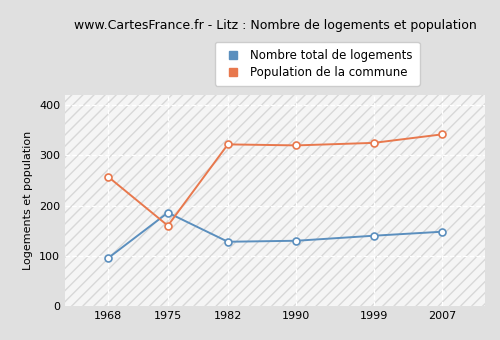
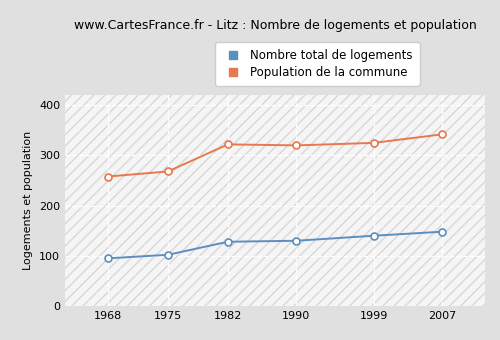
Nombre total de logements/1975: 186 -> 102
Population de la commune/1975: 160 -> 268
